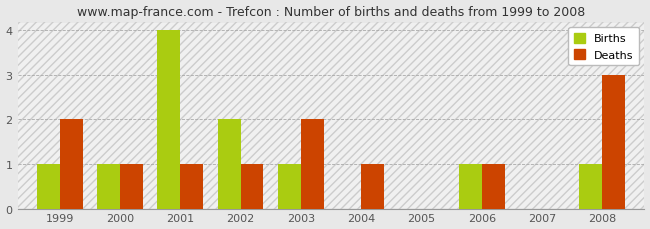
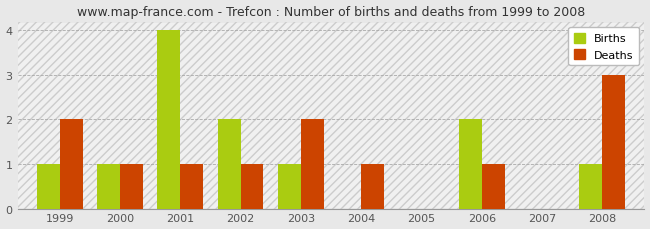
Births/2006: 1 -> 2
